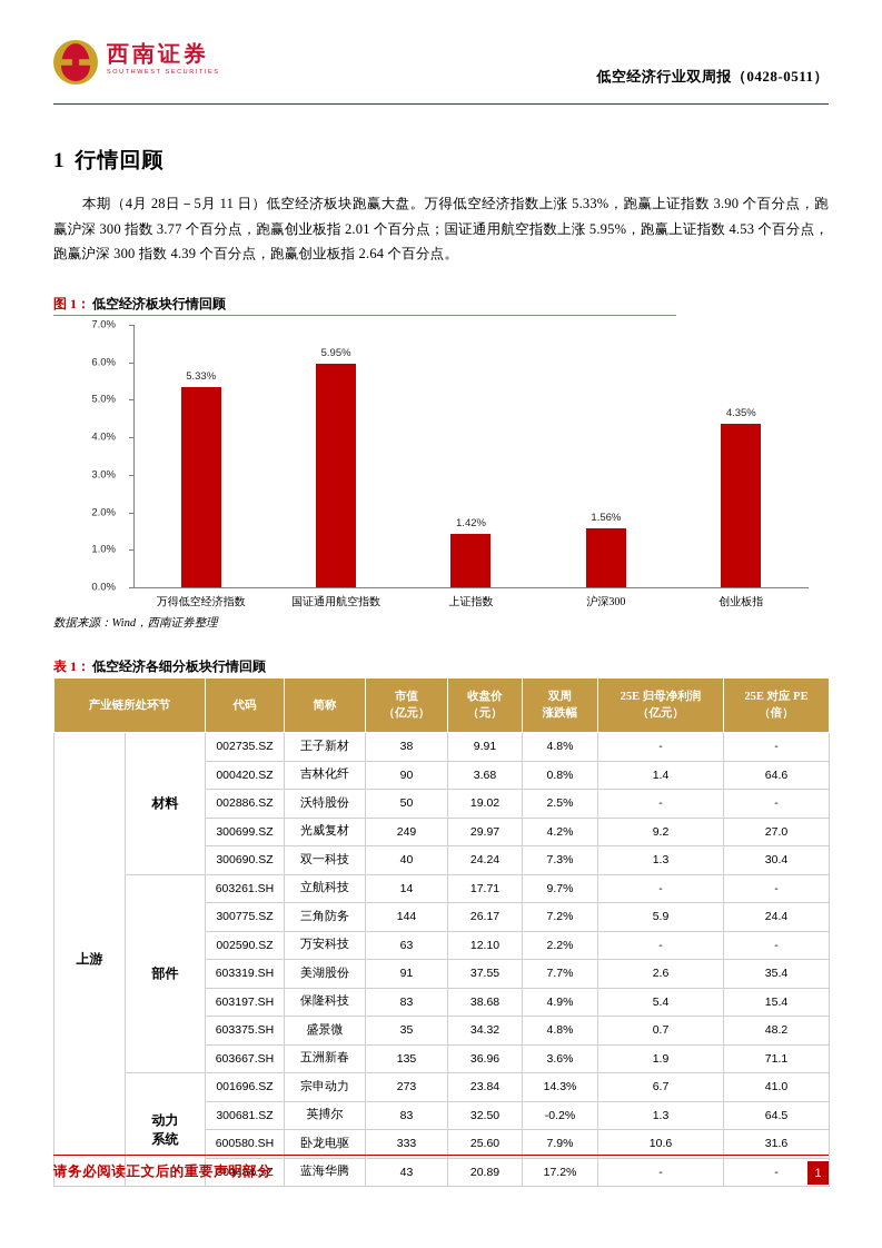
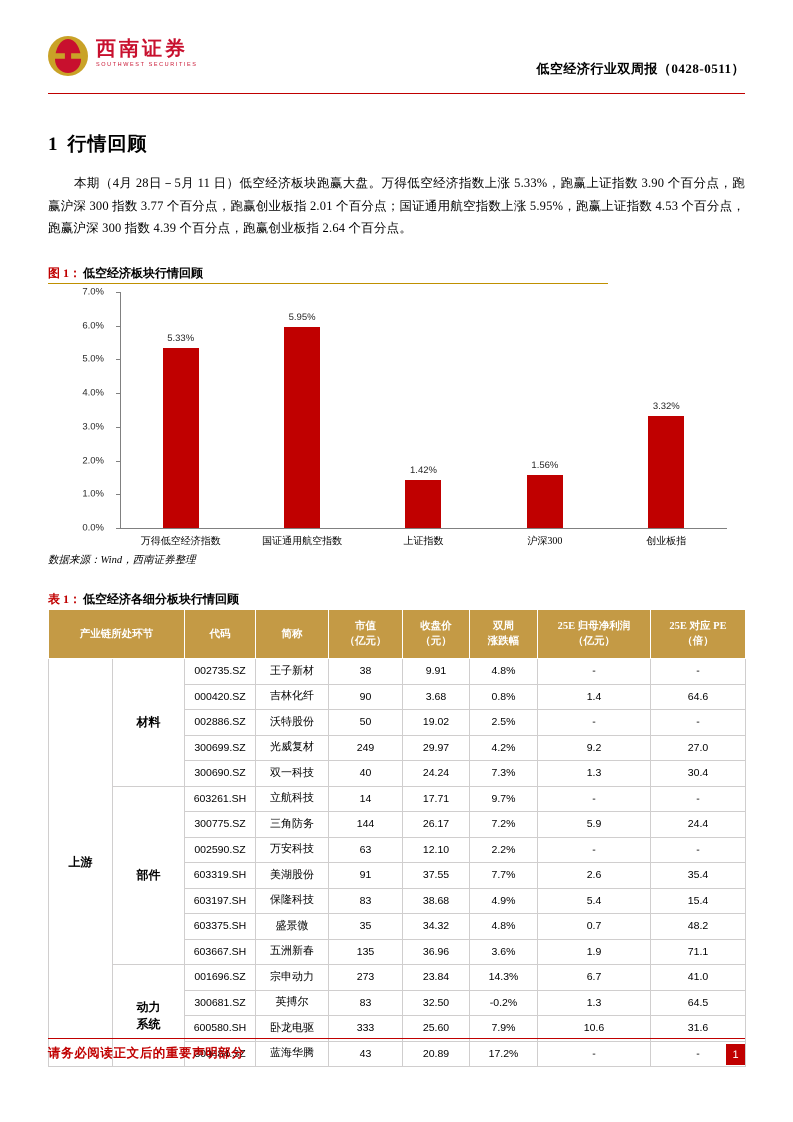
创业板指: 4.35% -> 3.32%
